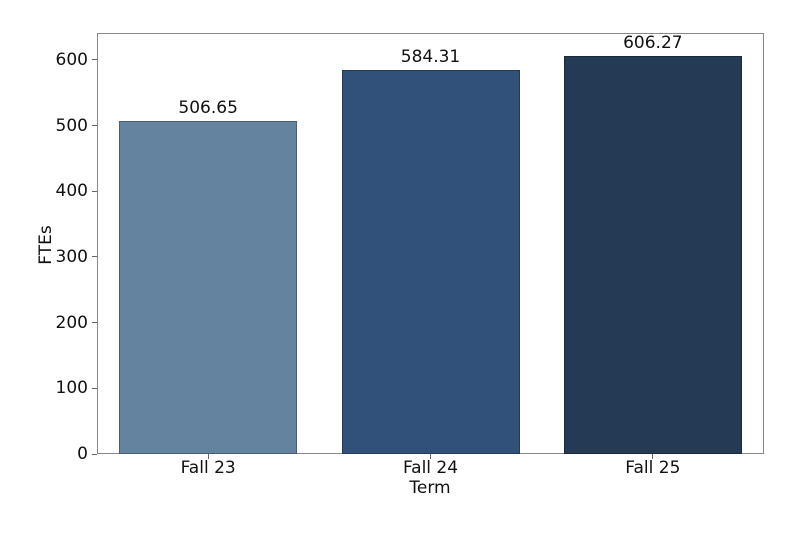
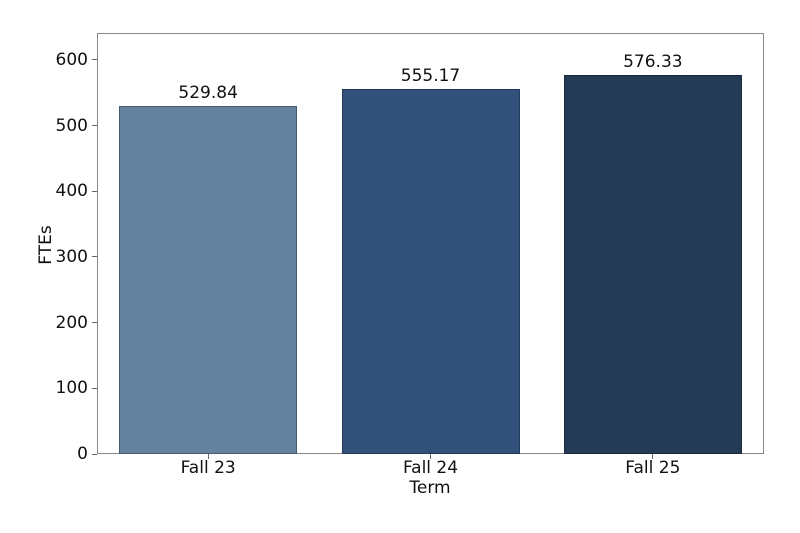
Fall 23: 506.65 -> 529.84
Fall 24: 584.31 -> 555.17
Fall 25: 606.27 -> 576.33
